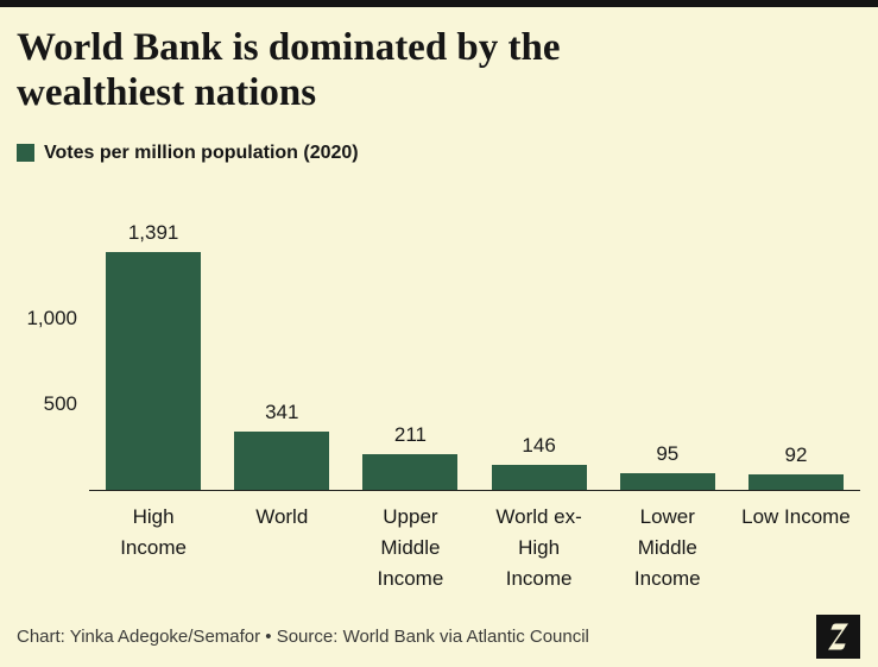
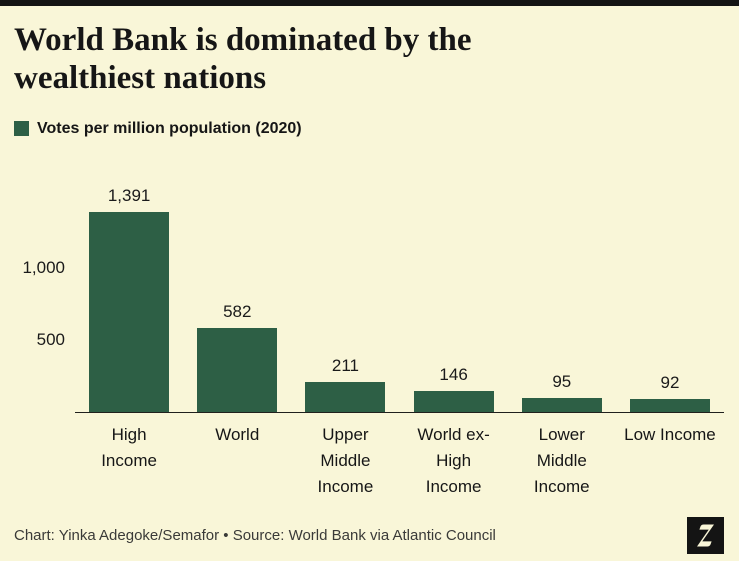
World: 341 -> 582
